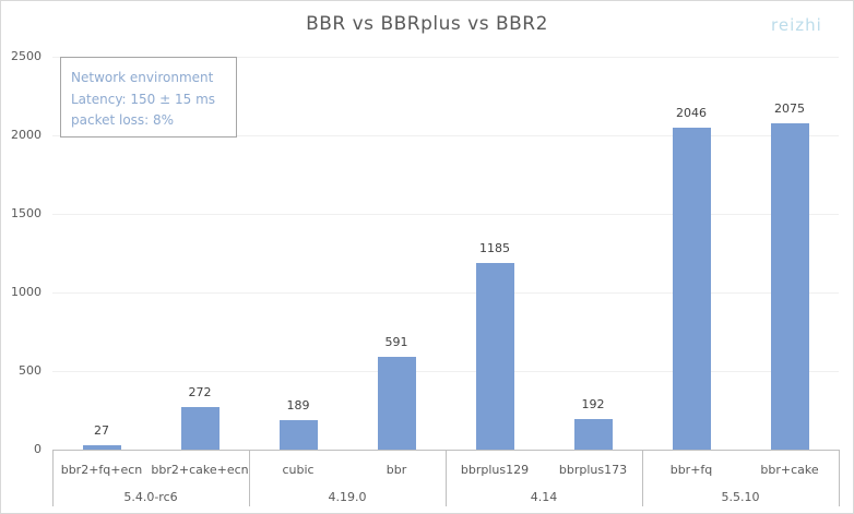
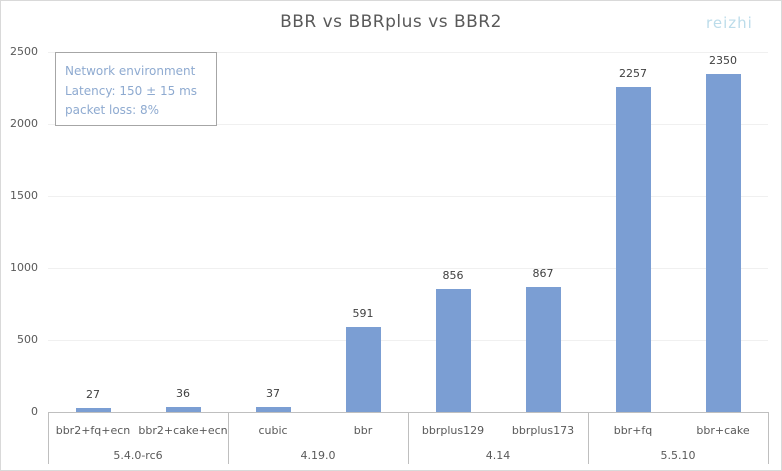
bbr2+cake+ecn: 272 -> 36
cubic: 189 -> 37
bbrplus129: 1185 -> 856
bbrplus173: 192 -> 867
bbr+fq: 2046 -> 2257
bbr+cake: 2075 -> 2350
